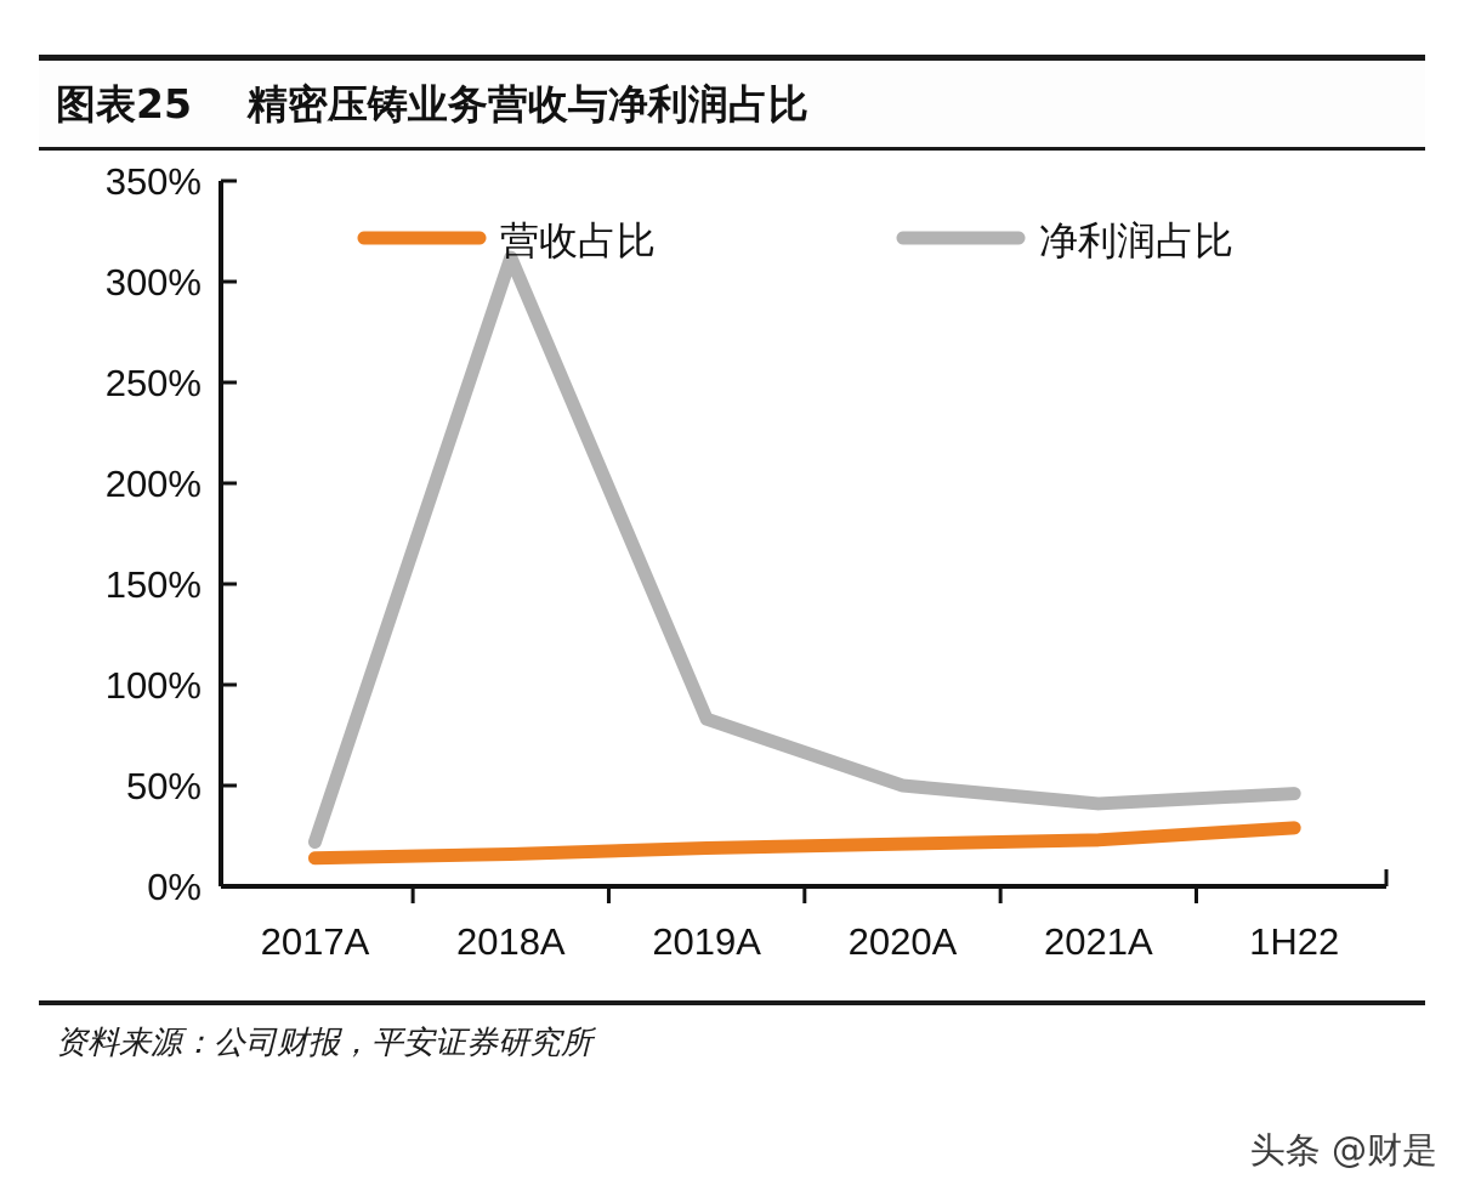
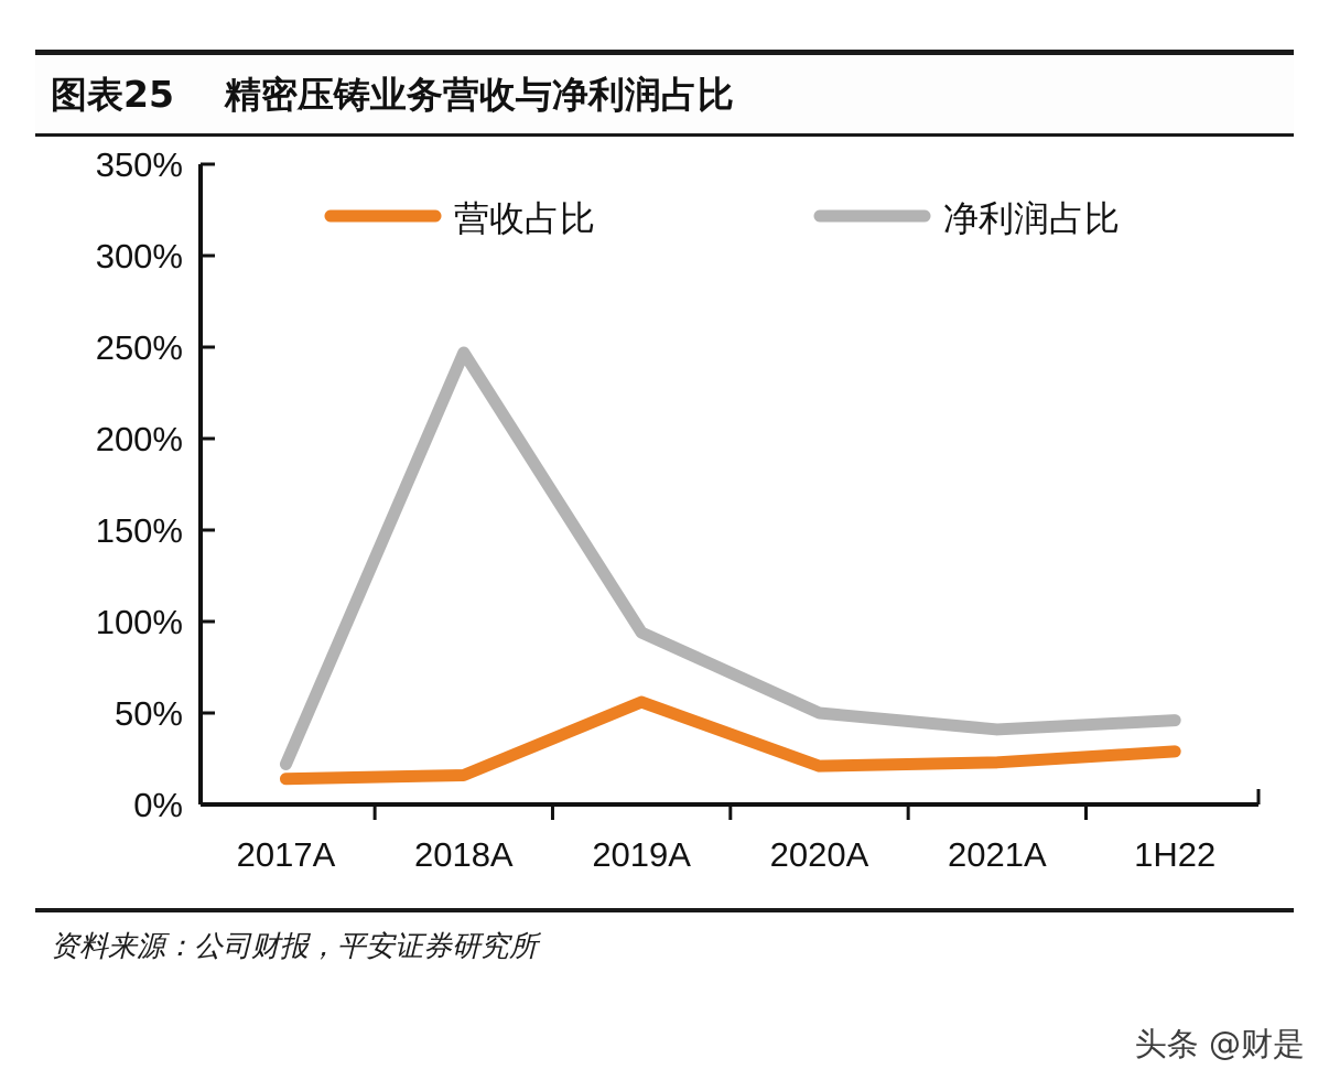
净利润占比/2018A: 312% -> 247%
营收占比/2019A: 19% -> 56%
净利润占比/2019A: 83% -> 94%
